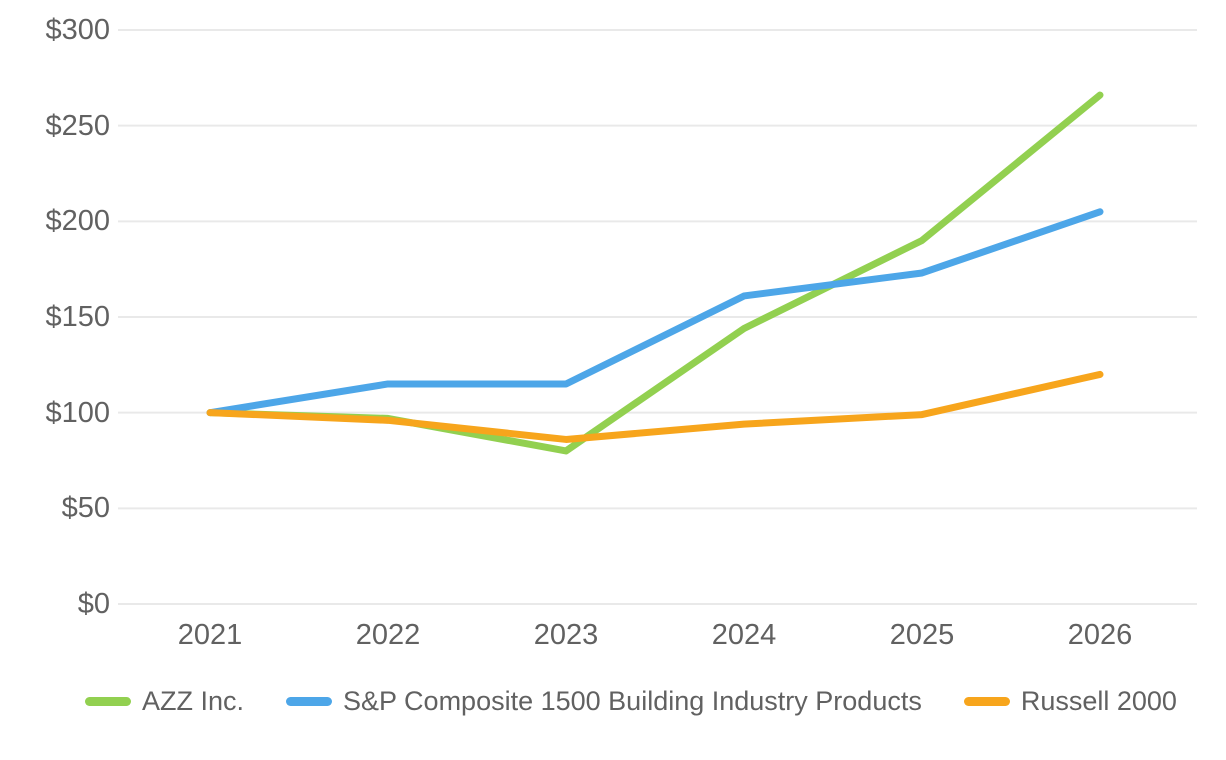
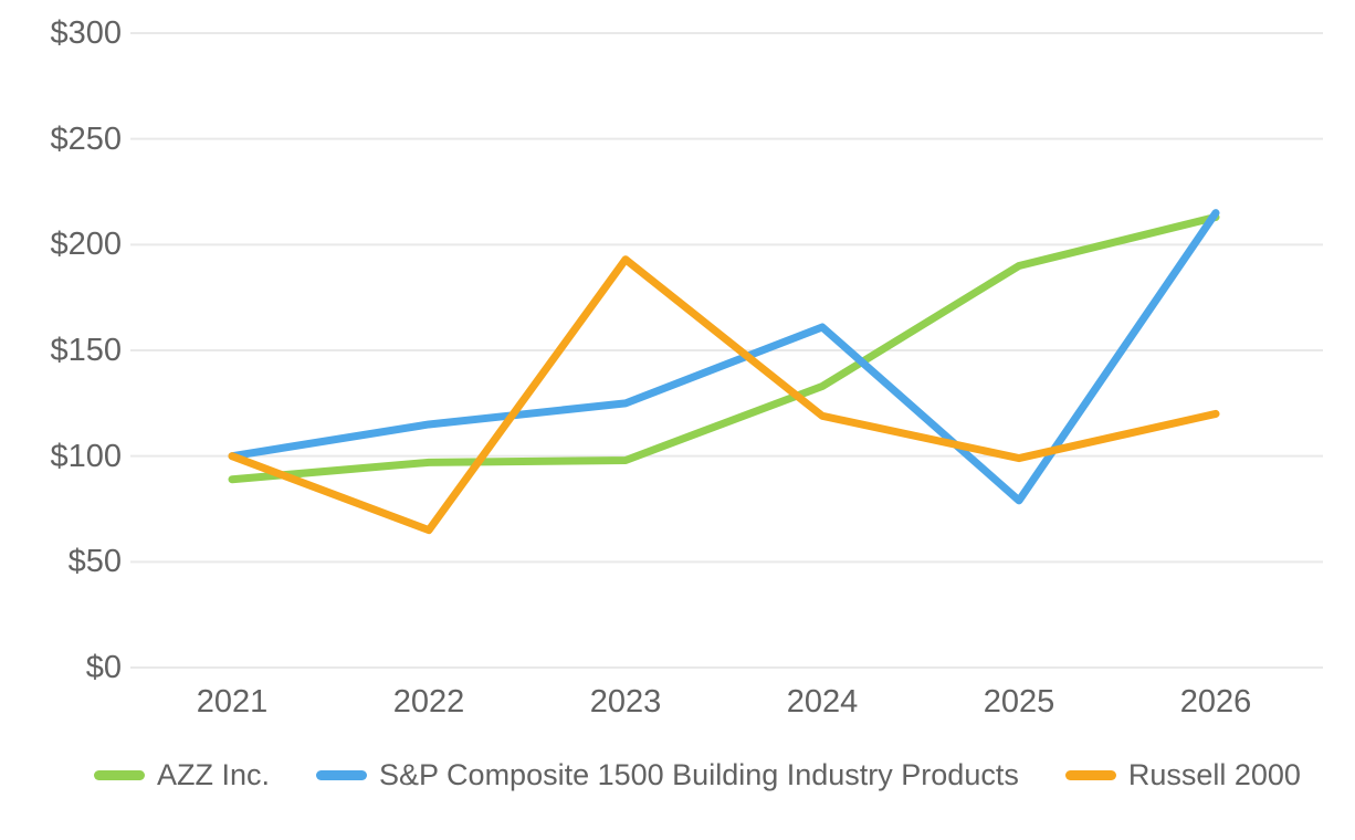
AZZ Inc./2021: $100 -> $89
Russell 2000/2022: $96 -> $65
AZZ Inc./2023: $80 -> $98
S&P Composite 1500 Building Industry Products/2023: $115 -> $125
Russell 2000/2023: $86 -> $193
AZZ Inc./2024: $144 -> $133
Russell 2000/2024: $94 -> $119
S&P Composite 1500 Building Industry Products/2025: $173 -> $79
AZZ Inc./2026: $266 -> $213
S&P Composite 1500 Building Industry Products/2026: $205 -> $215
